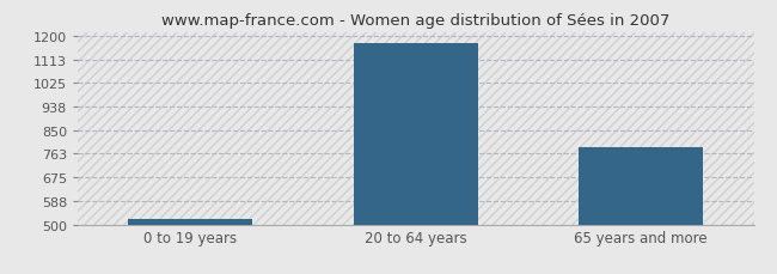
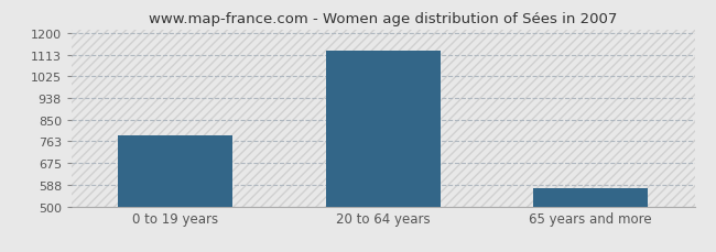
0 to 19 years: 519 -> 785
20 to 64 years: 1172 -> 1130
65 years and more: 787 -> 575
